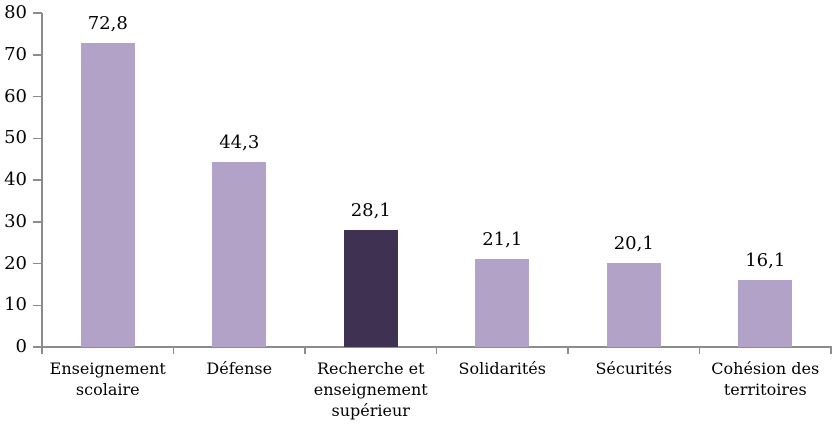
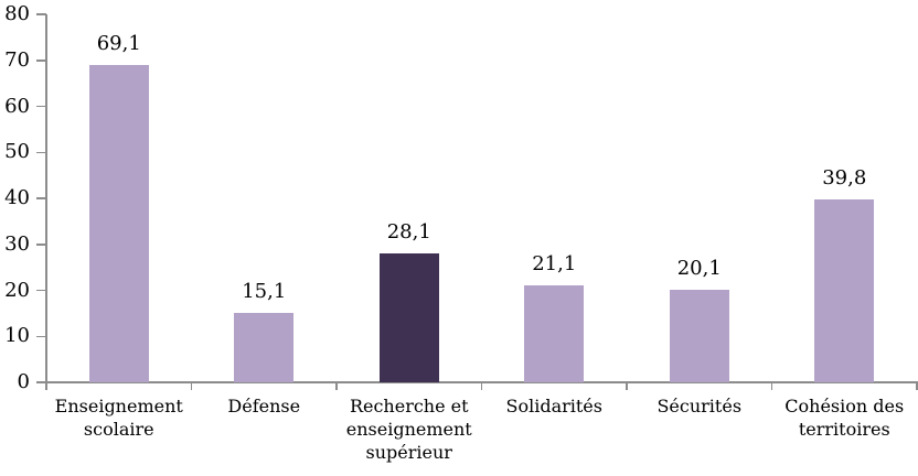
Enseignement scolaire: 72,8 -> 69,1
Défense: 44,3 -> 15,1
Cohésion des territoires: 16,1 -> 39,8
